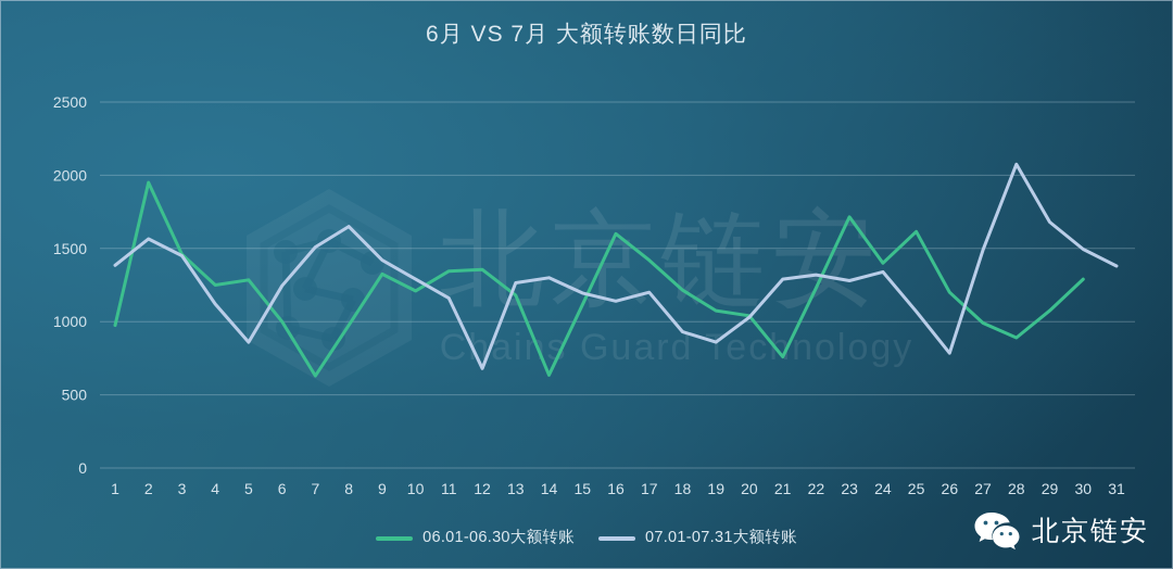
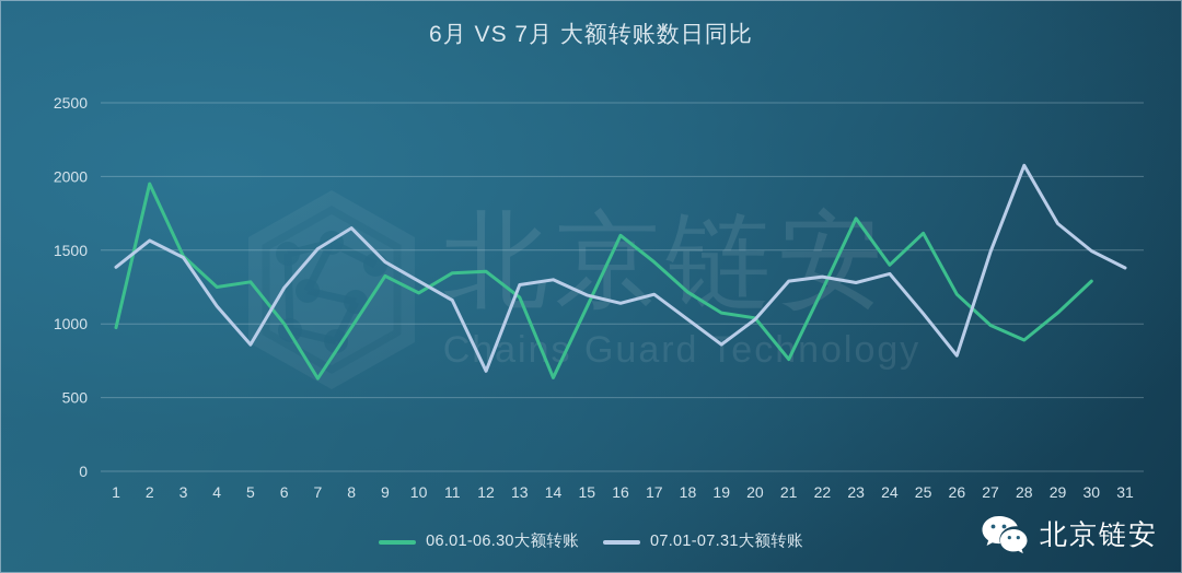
07.01-07.31大额转账/18: 930 -> 1030
